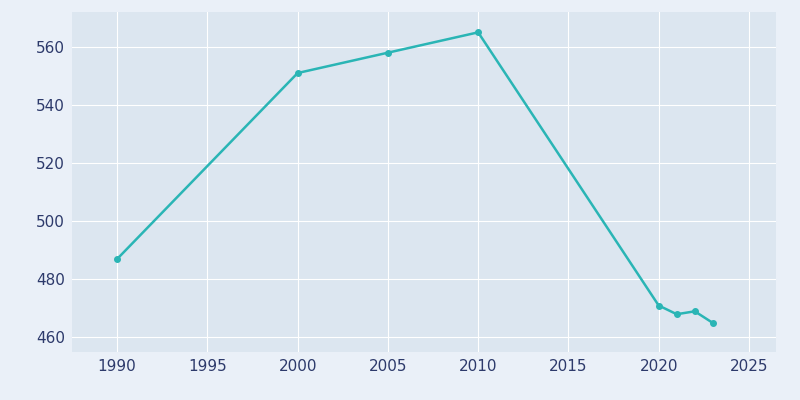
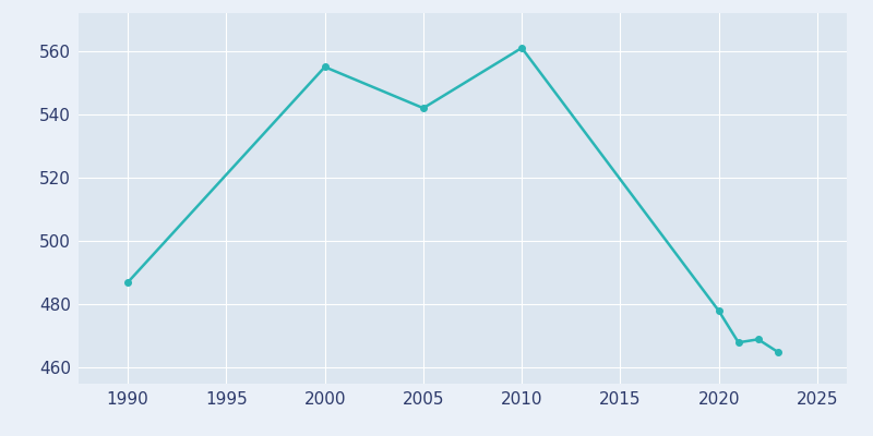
2000: 551 -> 555
2005: 558 -> 542
2010: 565 -> 561
2020: 471 -> 478
